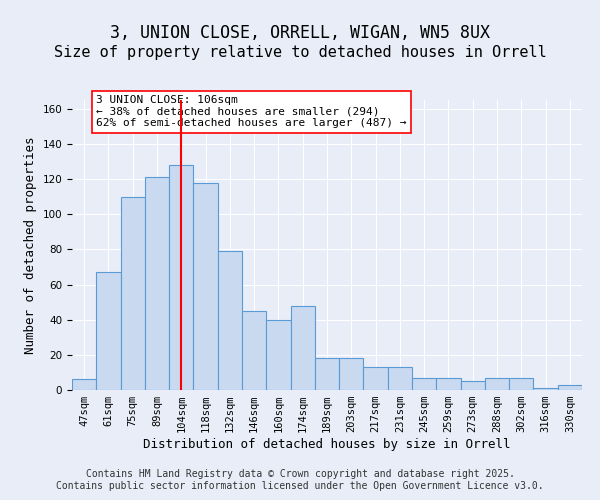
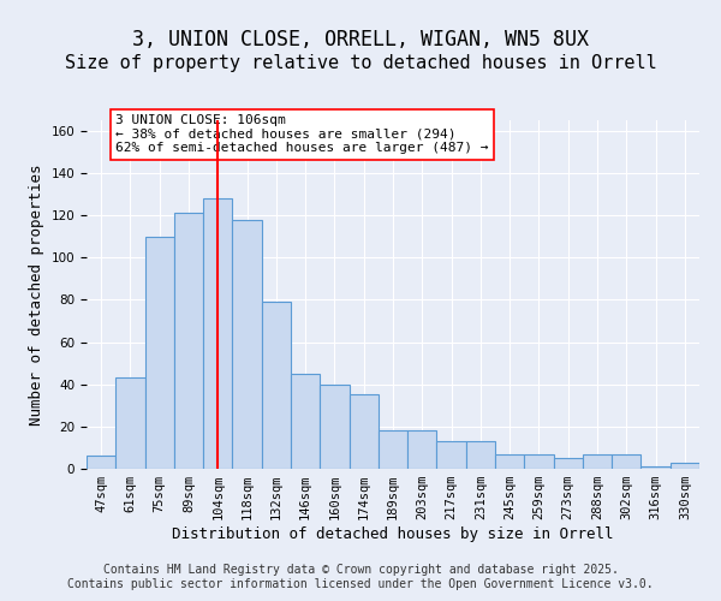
61sqm: 67 -> 43
174sqm: 48 -> 35
